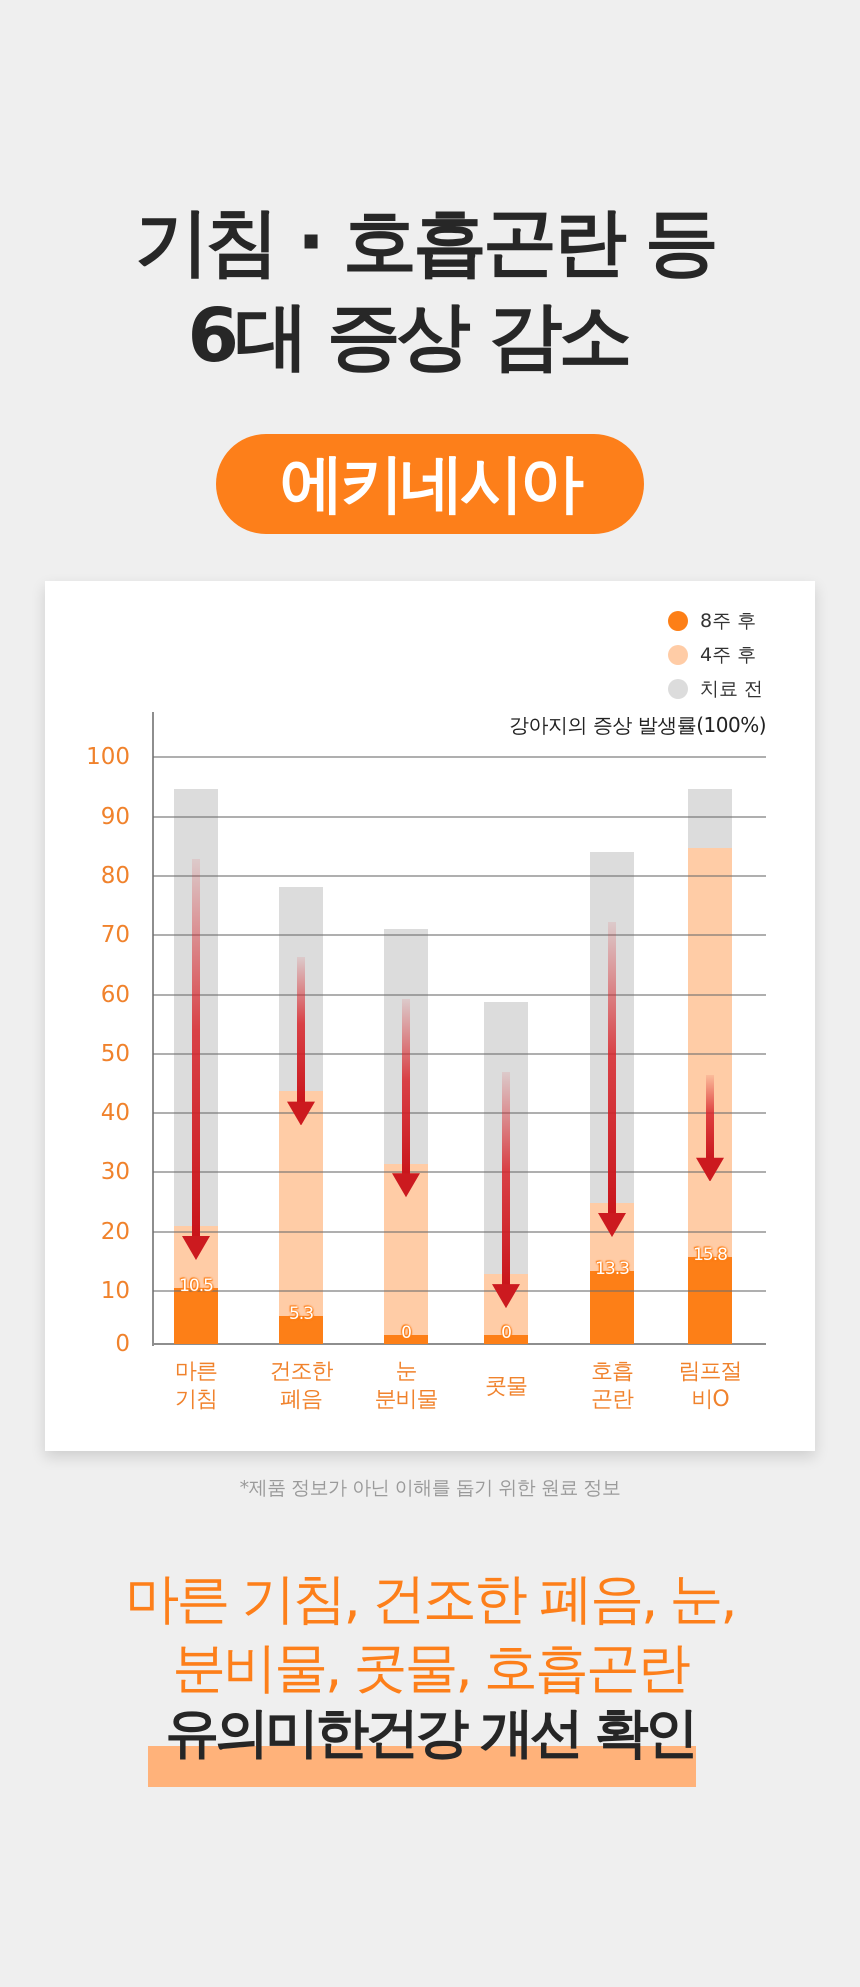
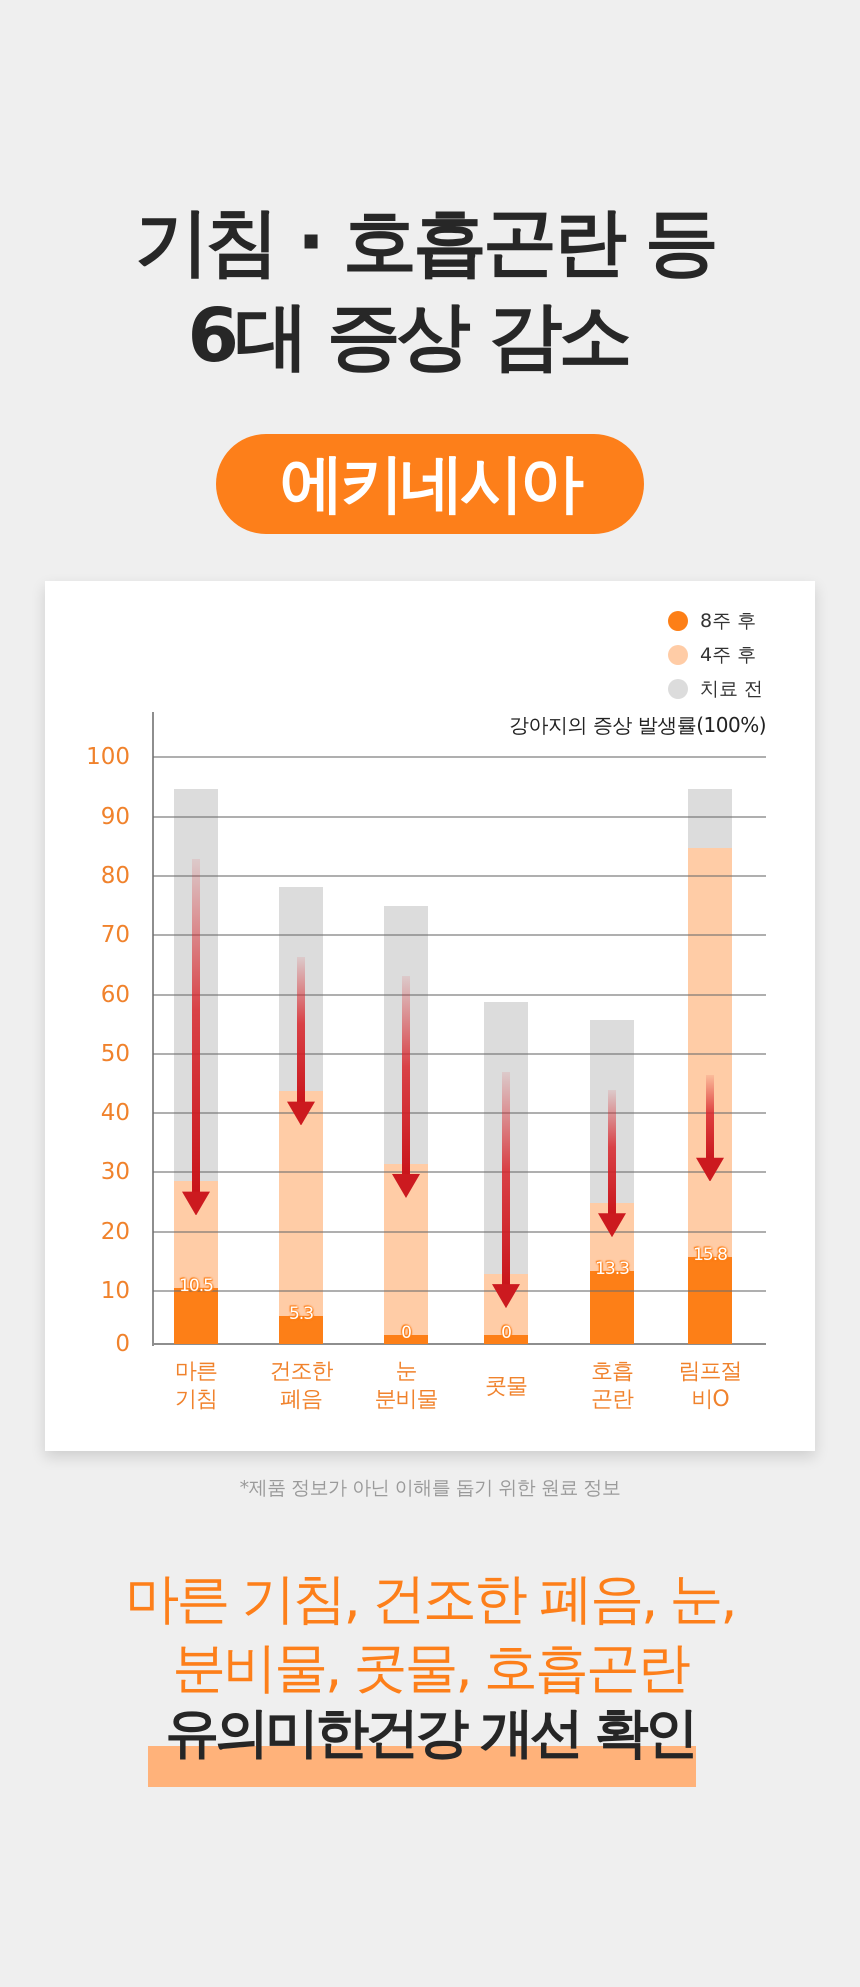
4주 후/마른 기침: 21 -> 28
치료 전/눈 분비물: 71 -> 75
치료 전/호흡 곤란: 84 -> 56
